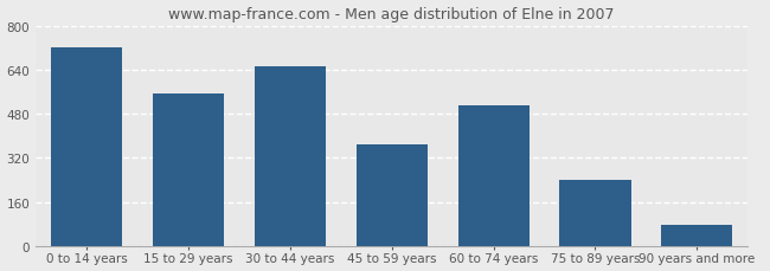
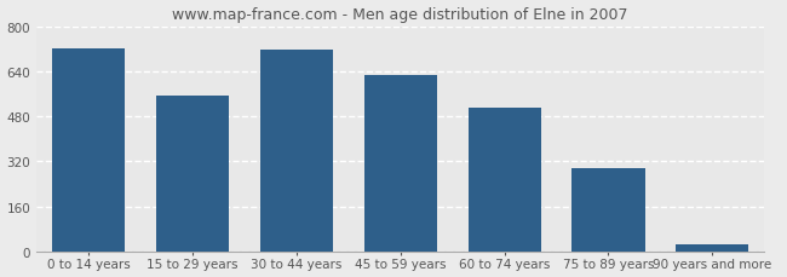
30 to 44 years: 650 -> 715
45 to 59 years: 370 -> 625
75 to 89 years: 240 -> 295
90 years and more: 75 -> 25
